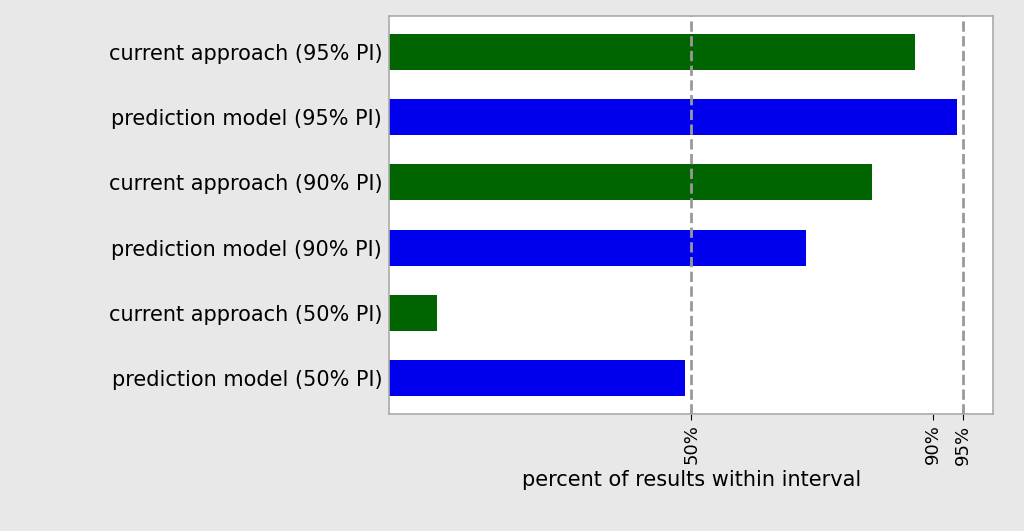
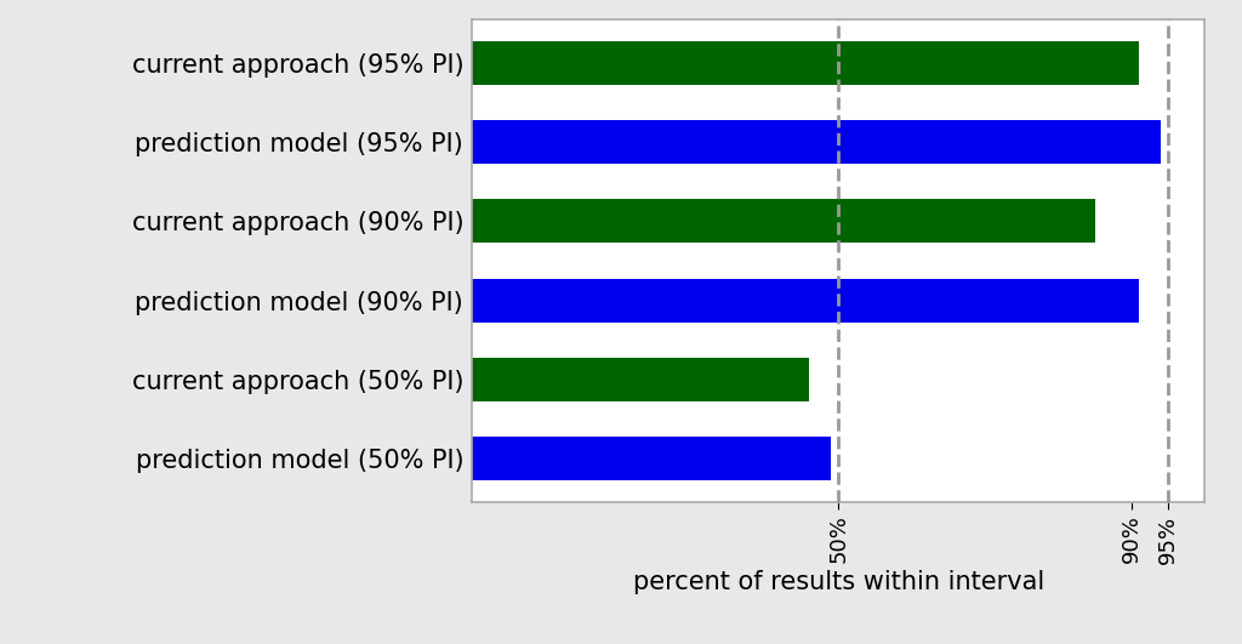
current approach (95% PI): 87% -> 91%
current approach (90% PI): 80% -> 85%
prediction model (90% PI): 69% -> 91%
current approach (50% PI): 8% -> 46%
